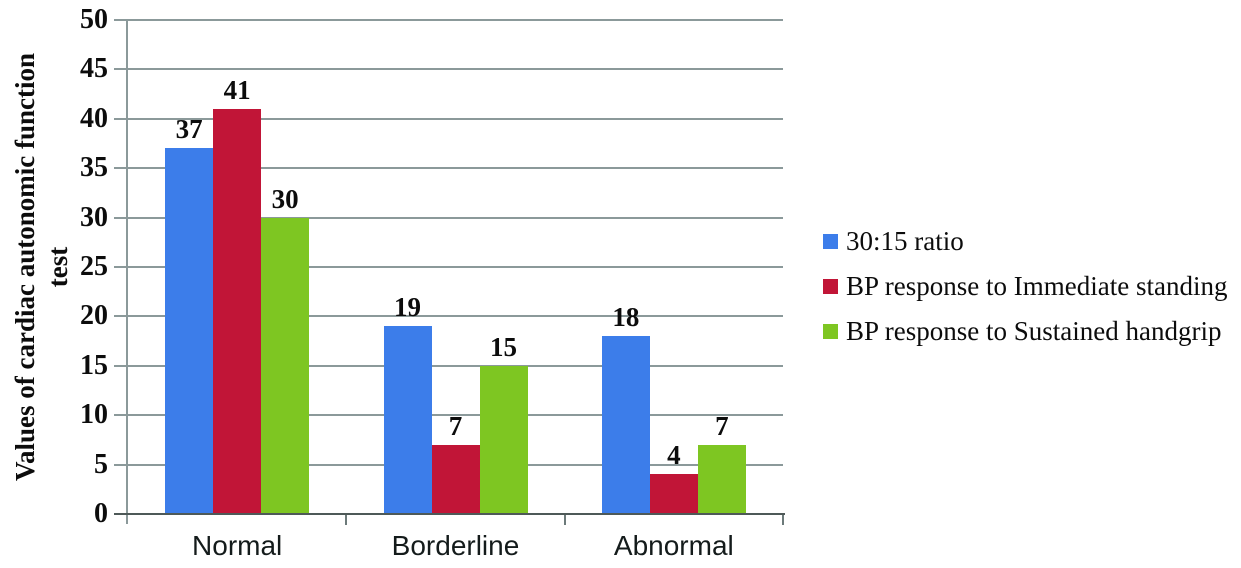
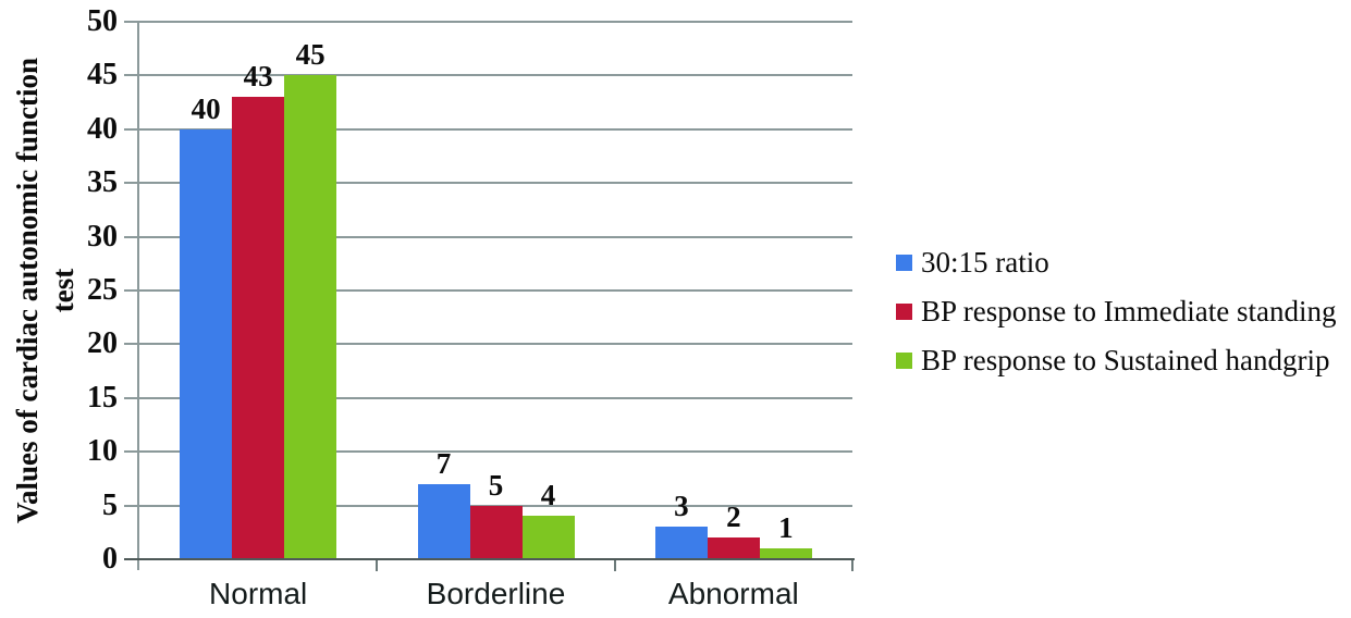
30:15 ratio/Normal: 37 -> 40
BP response to Immediate standing/Normal: 41 -> 43
BP response to Sustained handgrip/Normal: 30 -> 45
30:15 ratio/Borderline: 19 -> 7
BP response to Immediate standing/Borderline: 7 -> 5
BP response to Sustained handgrip/Borderline: 15 -> 4
30:15 ratio/Abnormal: 18 -> 3
BP response to Immediate standing/Abnormal: 4 -> 2
BP response to Sustained handgrip/Abnormal: 7 -> 1
